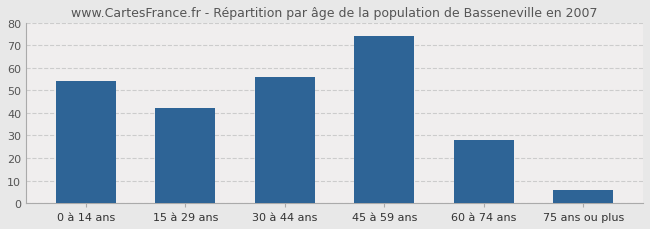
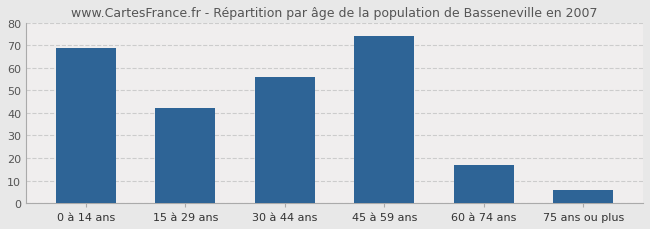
0 à 14 ans: 54 -> 69
60 à 74 ans: 28 -> 17
